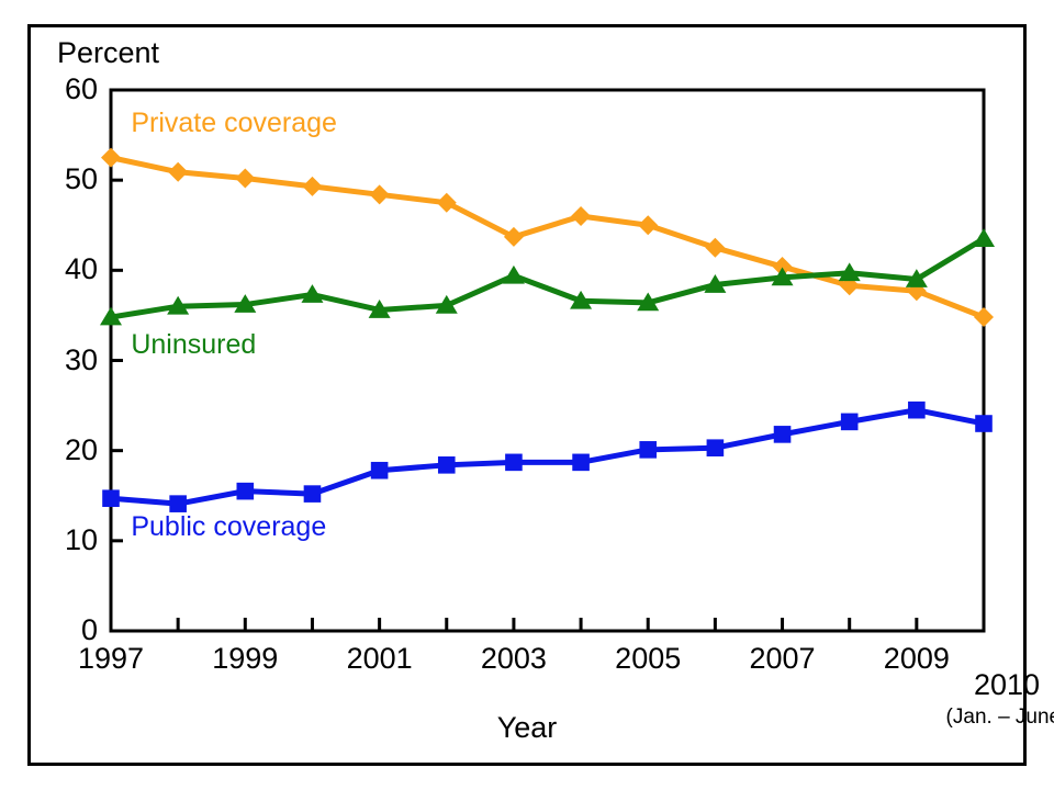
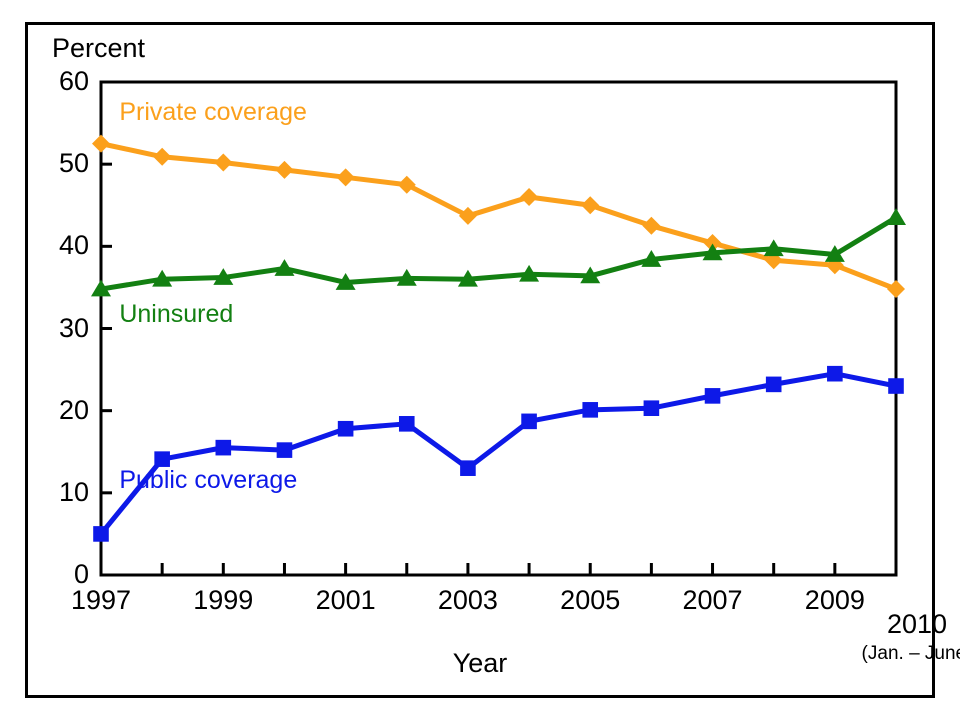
Public coverage/1997: 15 -> 5
Uninsured/2003: 39 -> 36
Public coverage/2003: 19 -> 13
